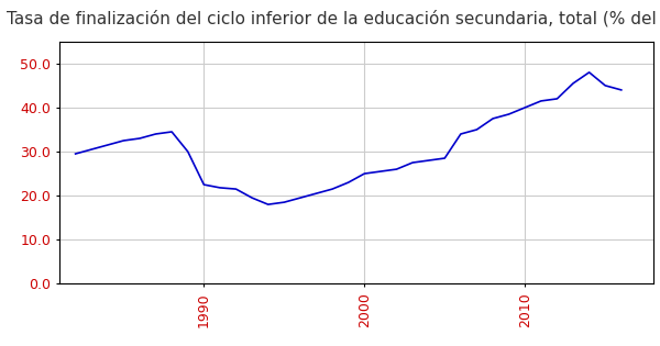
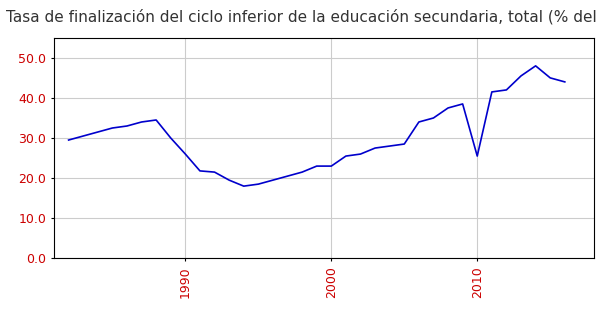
1990: 22.5 -> 26.0
2000: 25.0 -> 23.0
2010: 40.0 -> 25.5
